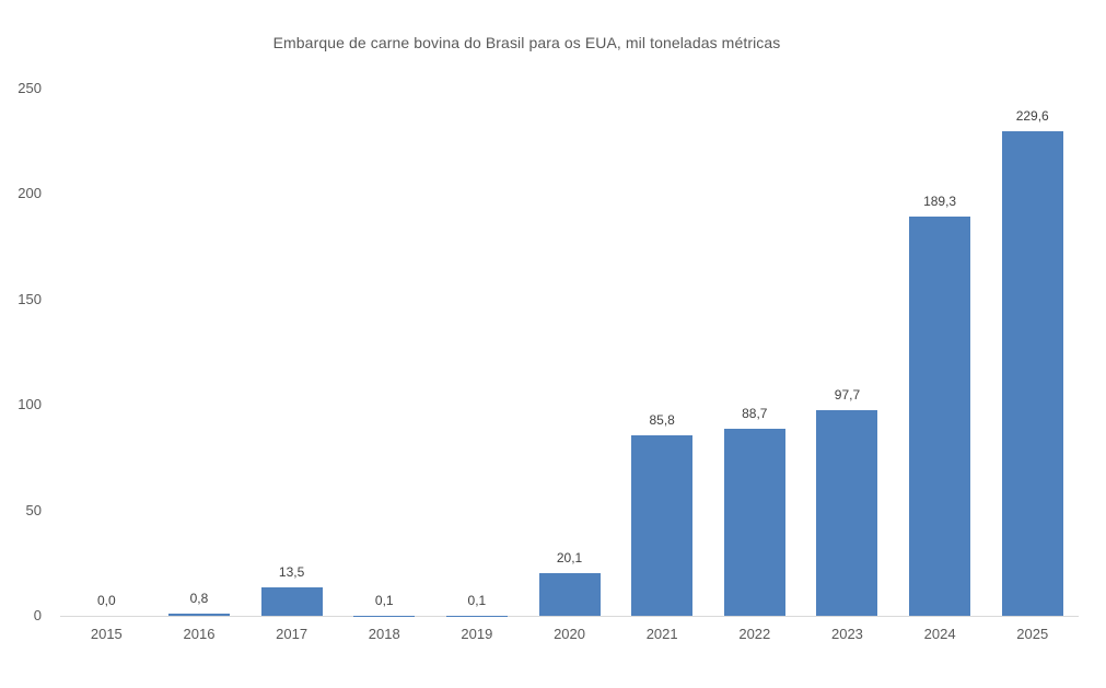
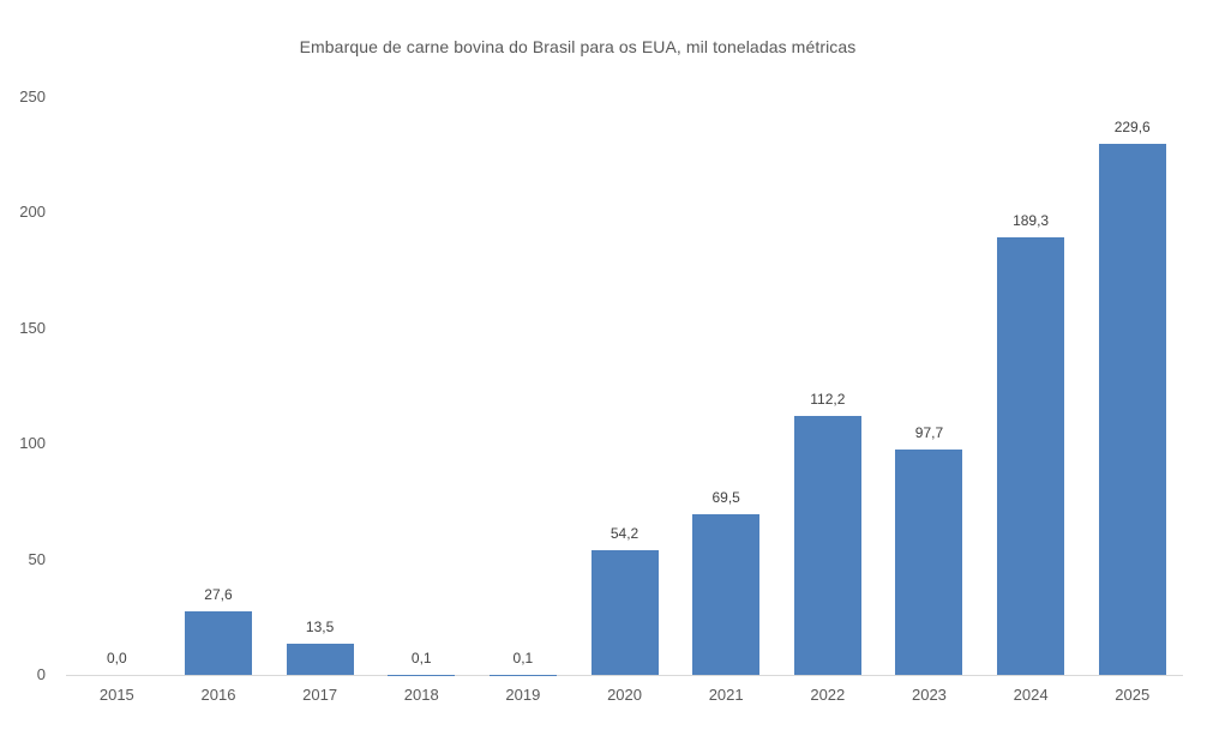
2016: 0,8 -> 27,6
2020: 20,1 -> 54,2
2021: 85,8 -> 69,5
2022: 88,7 -> 112,2
